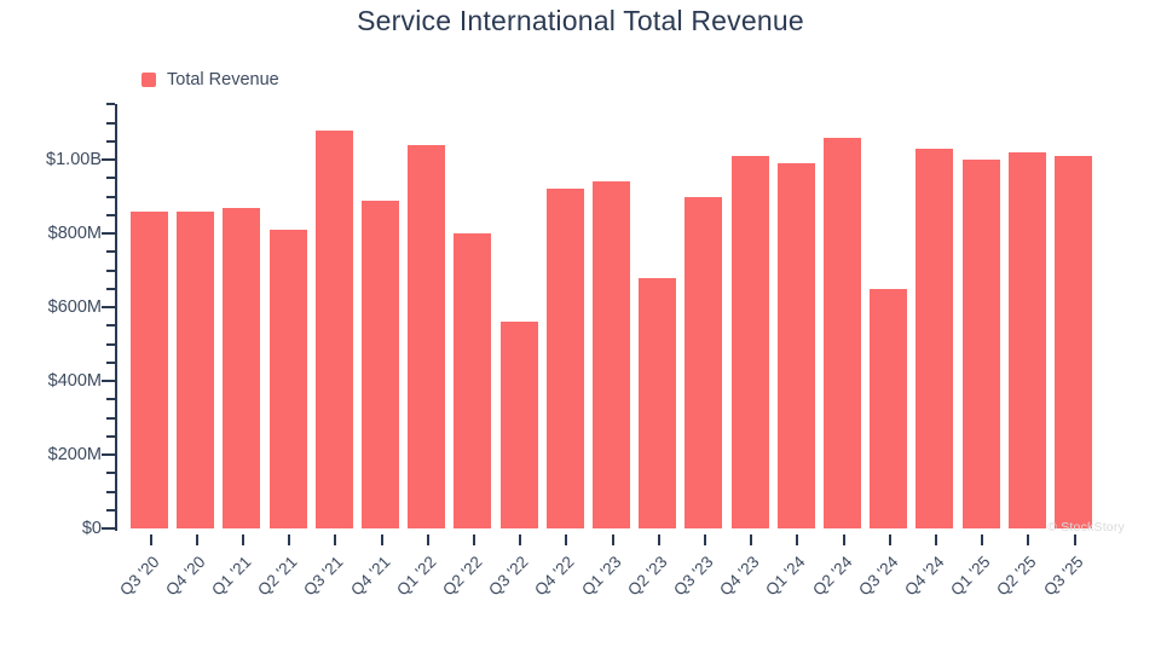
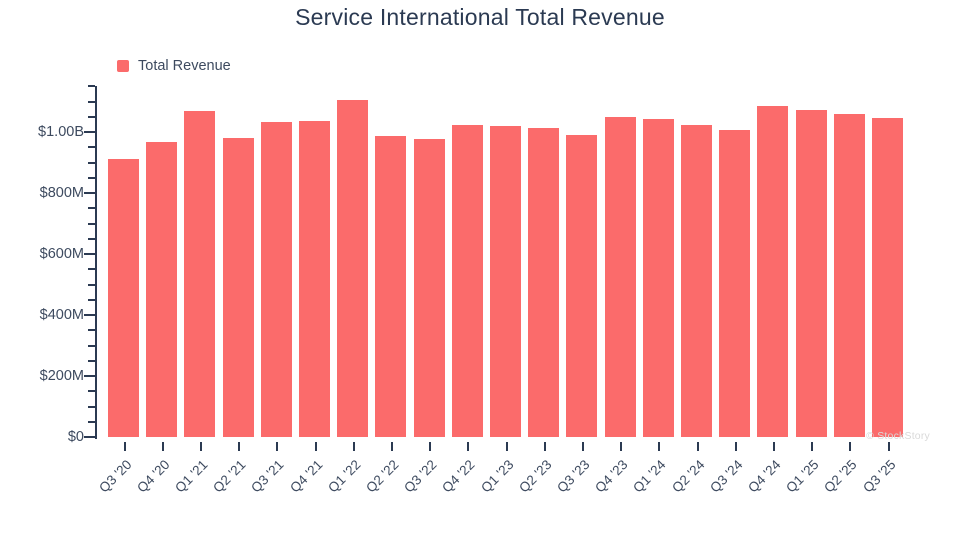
Q3 '20: $860M -> $910M
Q4 '20: $860M -> $970M
Q1 '21: $870M -> $1070M
Q2 '21: $810M -> $980M
Q3 '21: $1080M -> $1030M
Q4 '21: $890M -> $1040M
Q1 '22: $1040M -> $1100M
Q2 '22: $800M -> $990M
Q3 '22: $560M -> $980M
Q4 '22: $920M -> $1020M
Q1 '23: $940M -> $1020M
Q2 '23: $680M -> $1010M
Q3 '23: $900M -> $990M
Q4 '23: $1010M -> $1050M
Q1 '24: $990M -> $1040M
Q2 '24: $1060M -> $1020M
Q3 '24: $650M -> $1010M
Q4 '24: $1030M -> $1080M
Q1 '25: $1000M -> $1070M
Q2 '25: $1020M -> $1060M
Q3 '25: $1010M -> $1050M
